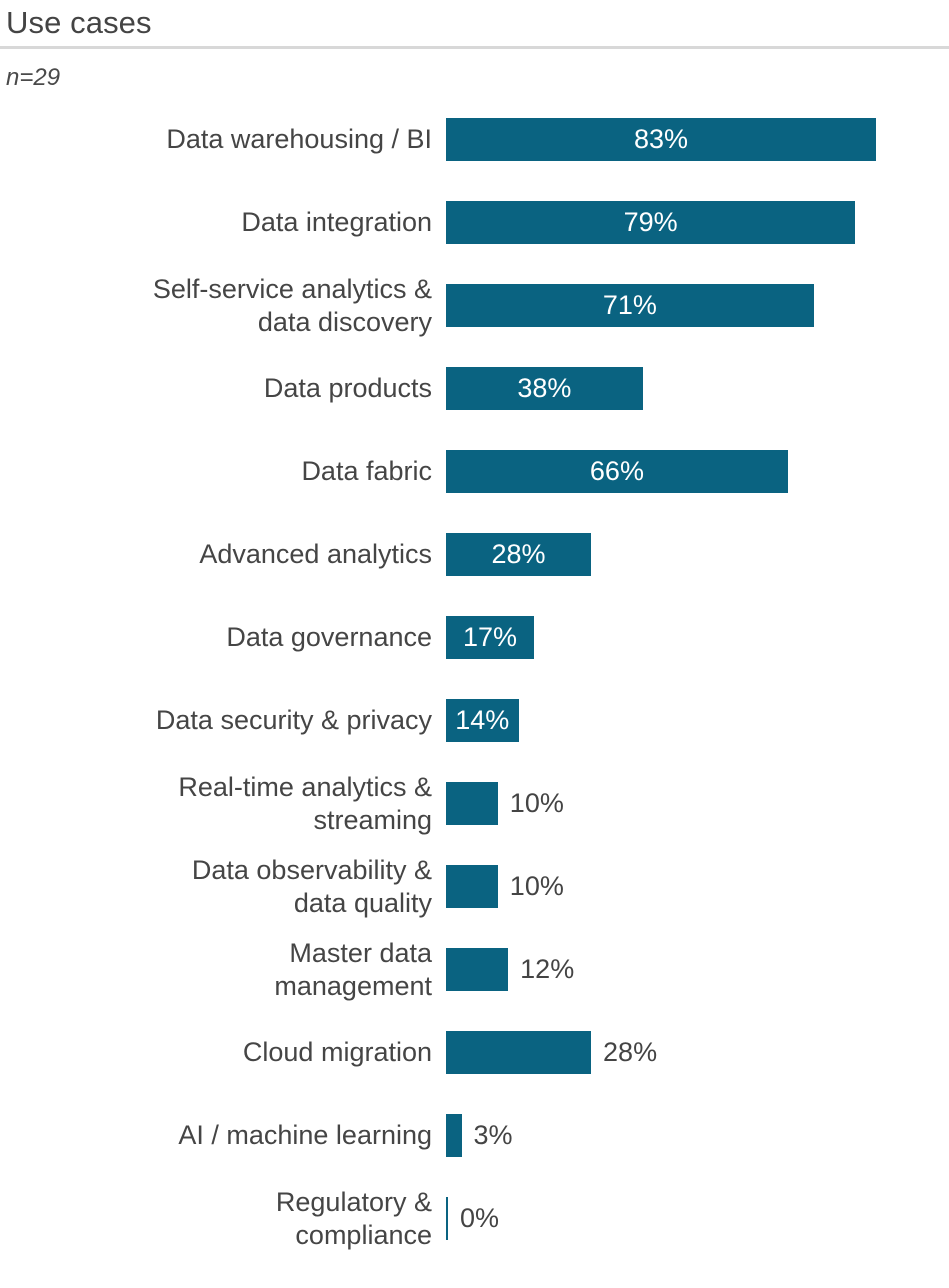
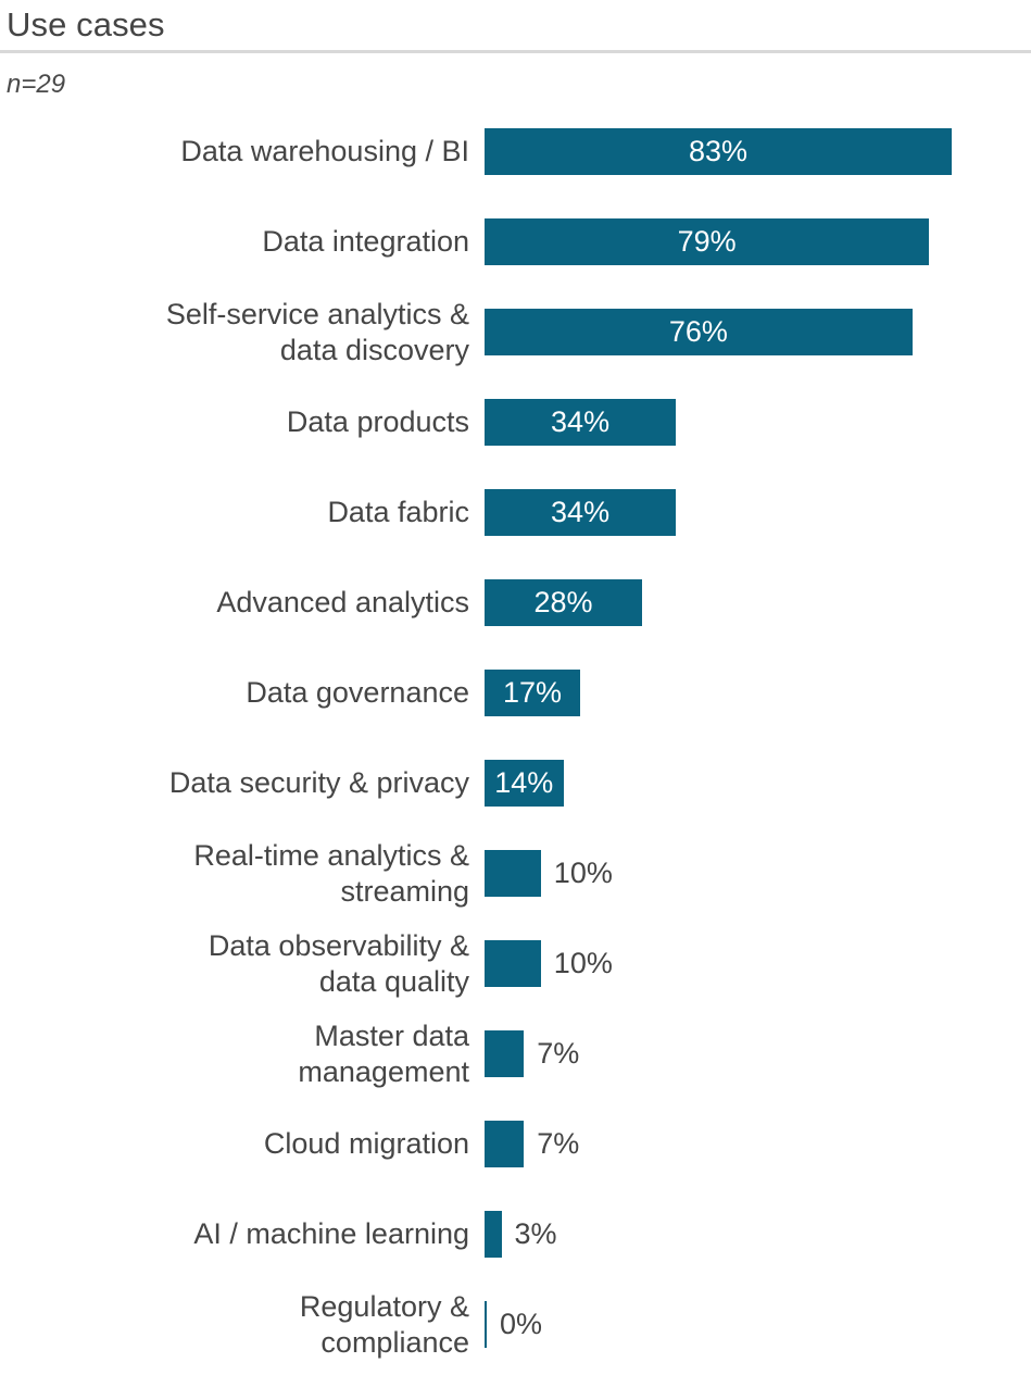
Self-service analytics & data discovery: 71% -> 76%
Data products: 38% -> 34%
Data fabric: 66% -> 34%
Master data management: 12% -> 7%
Cloud migration: 28% -> 7%
